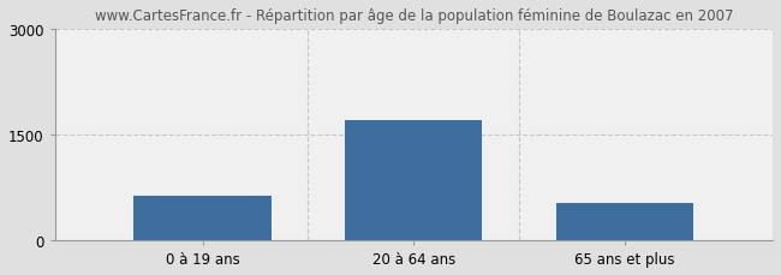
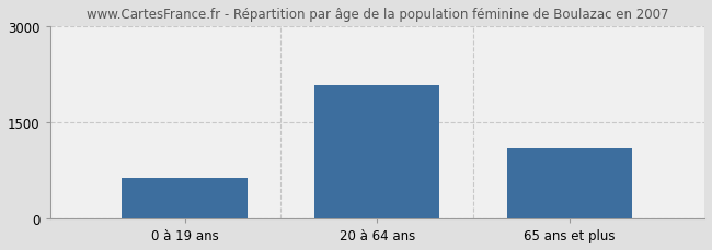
20 à 64 ans: 1700 -> 2080
65 ans et plus: 530 -> 1100
